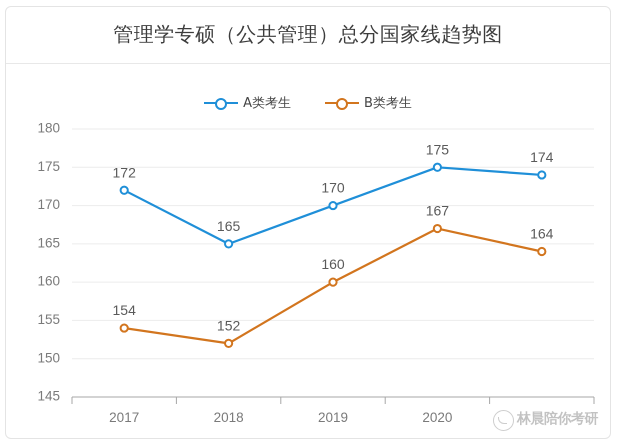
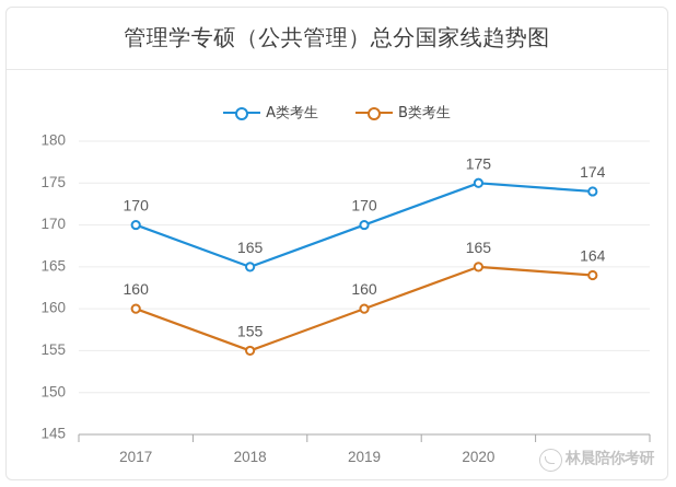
A类考生/2017: 172 -> 170
B类考生/2017: 154 -> 160
B类考生/2018: 152 -> 155
B类考生/2020: 167 -> 165
